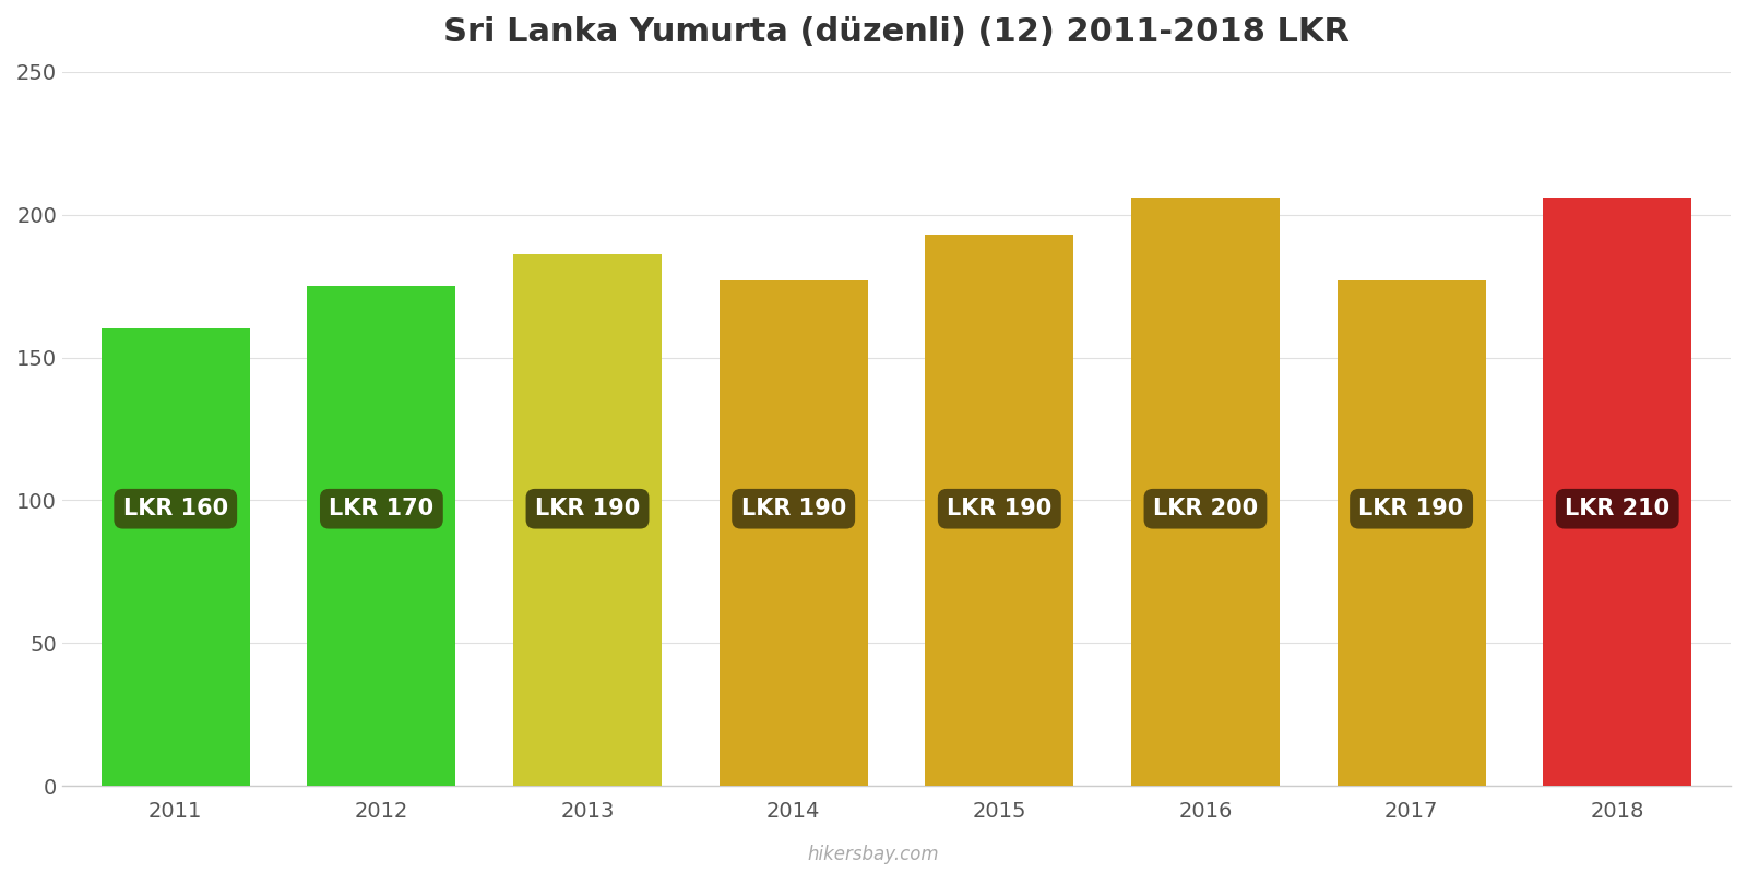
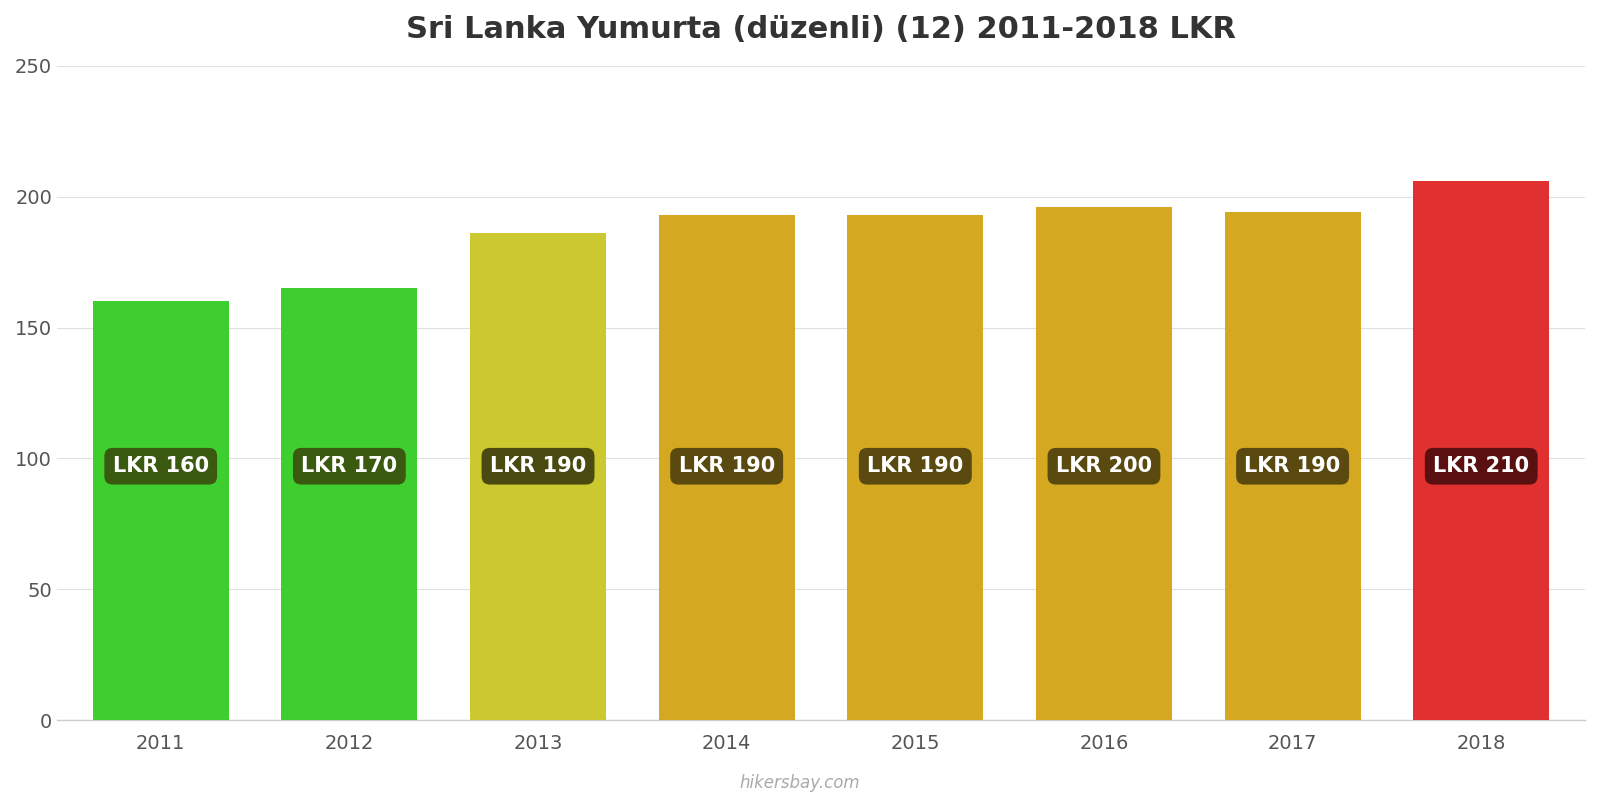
2012: 175 -> 165
2014: 177 -> 193
2016: 206 -> 196
2017: 177 -> 194
